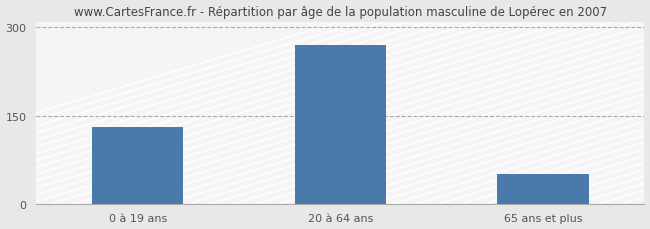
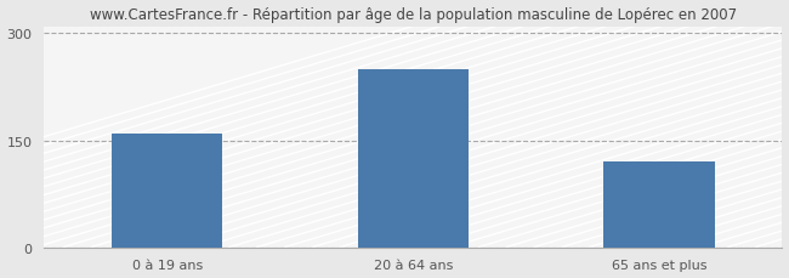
0 à 19 ans: 130 -> 160
20 à 64 ans: 270 -> 250
65 ans et plus: 50 -> 120
